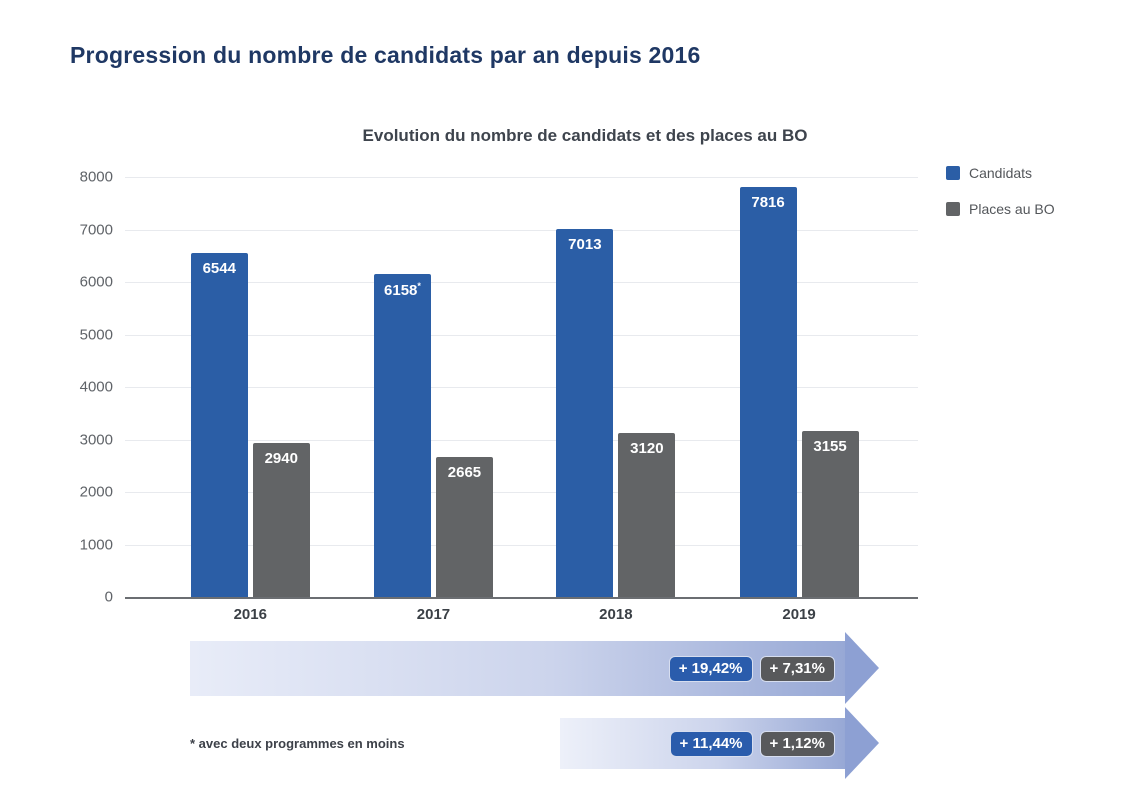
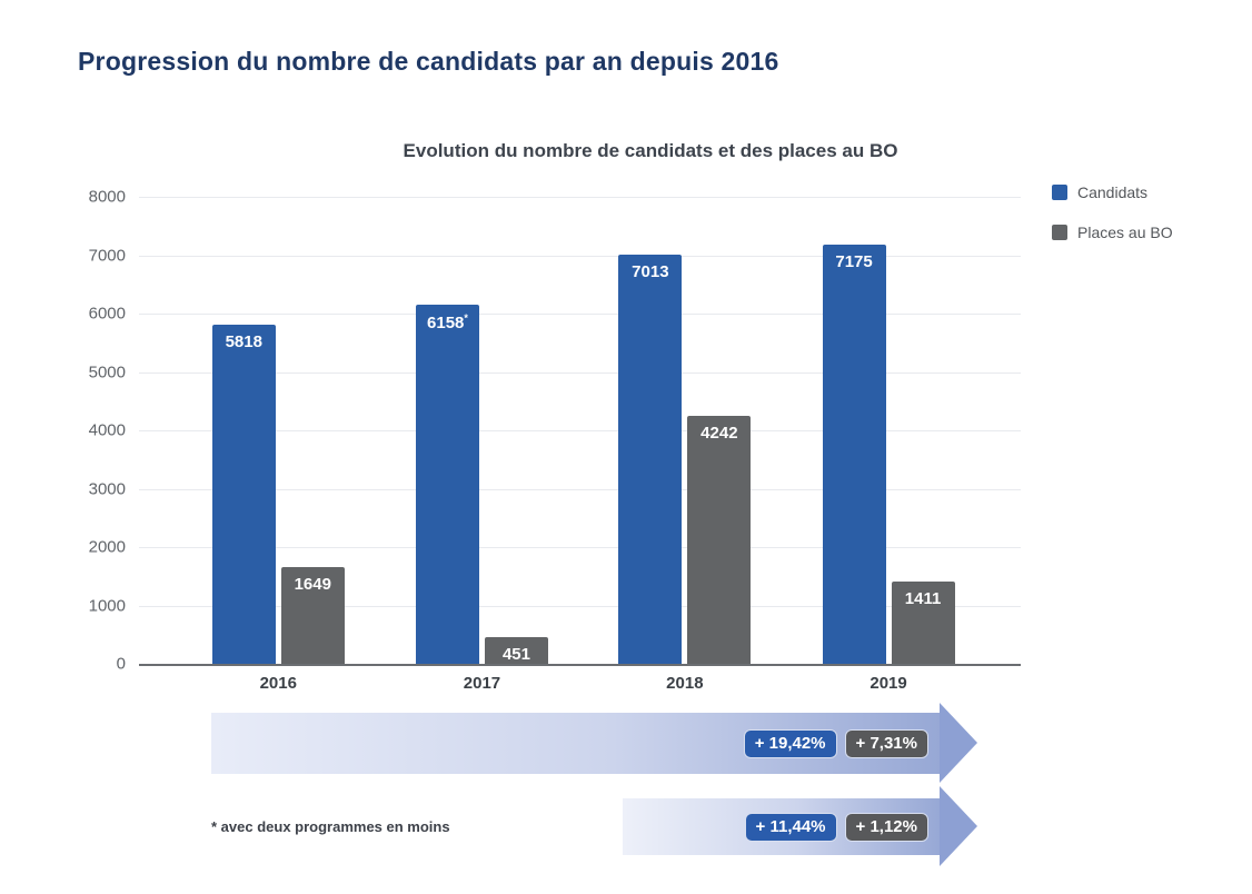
Candidats/2016: 6544 -> 5818
Places au BO/2016: 2940 -> 1649
Places au BO/2017: 2665 -> 451
Places au BO/2018: 3120 -> 4242
Candidats/2019: 7816 -> 7175
Places au BO/2019: 3155 -> 1411
